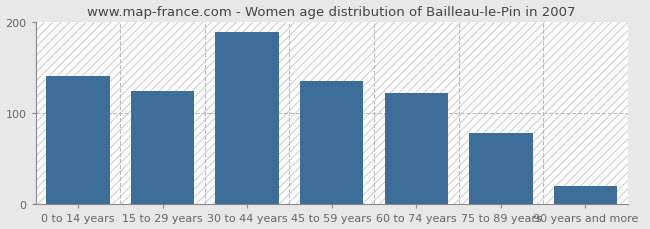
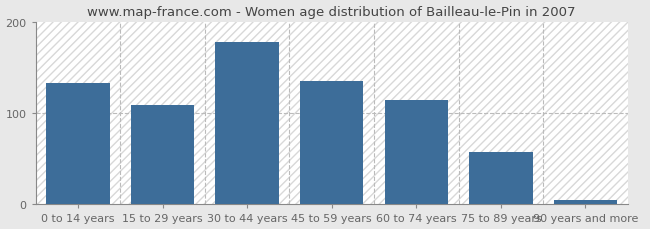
0 to 14 years: 140 -> 133
15 to 29 years: 124 -> 109
30 to 44 years: 188 -> 178
60 to 74 years: 122 -> 114
75 to 89 years: 78 -> 57
90 years and more: 20 -> 5
